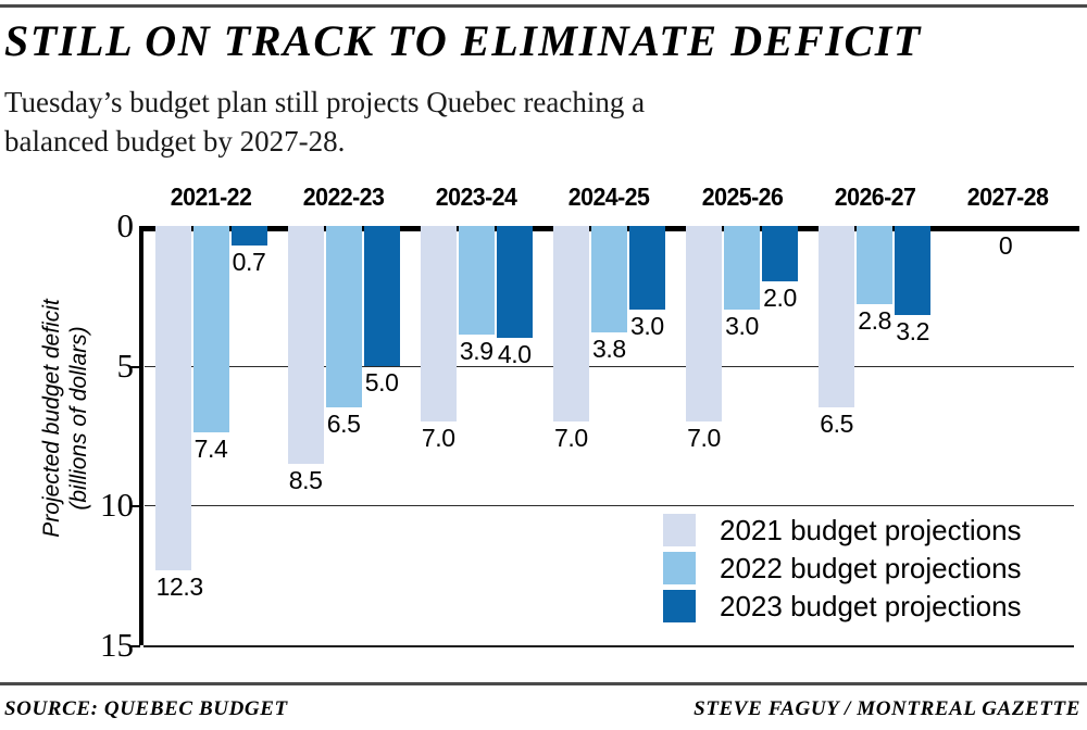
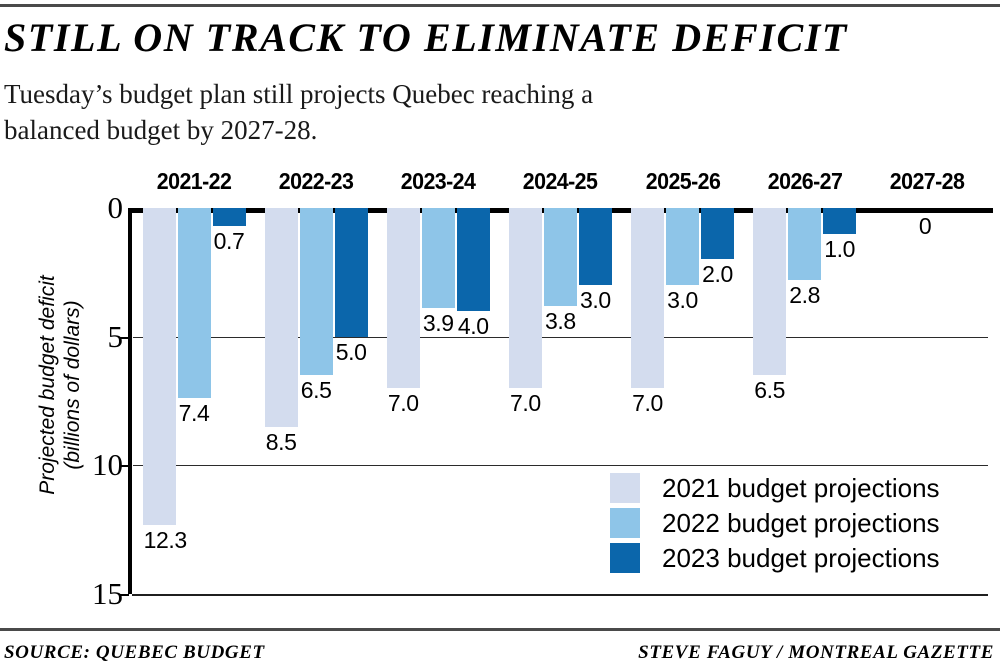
2023 budget projections/2026-27: 3.2 -> 1.0
